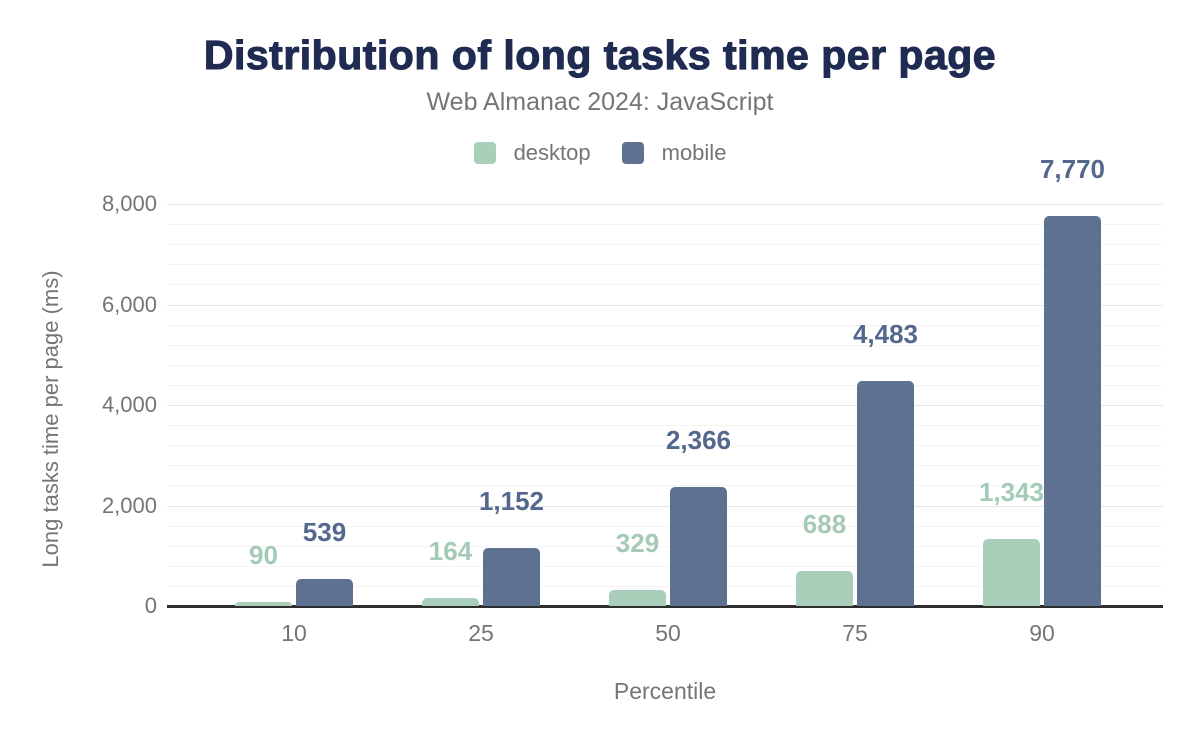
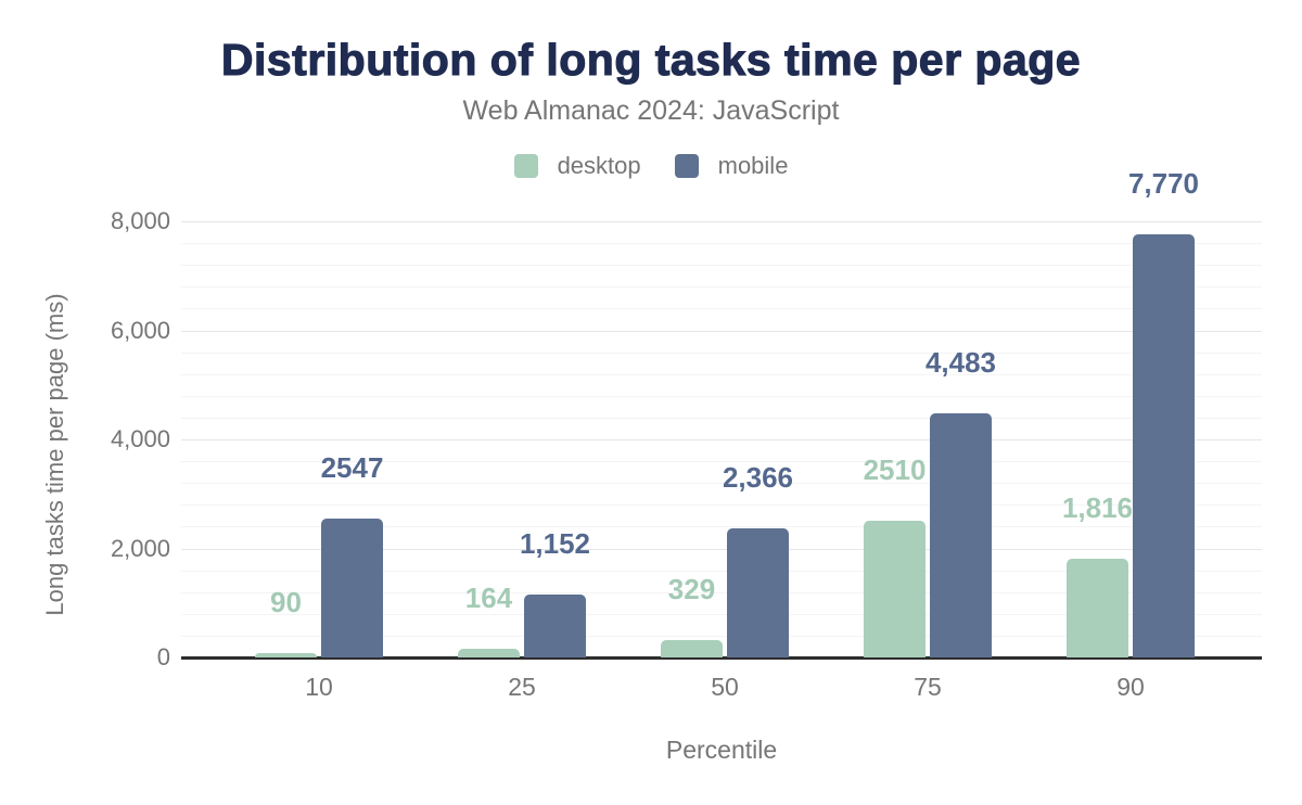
mobile/10: 539 -> 2547
desktop/75: 688 -> 2510
desktop/90: 1,343 -> 1,816
